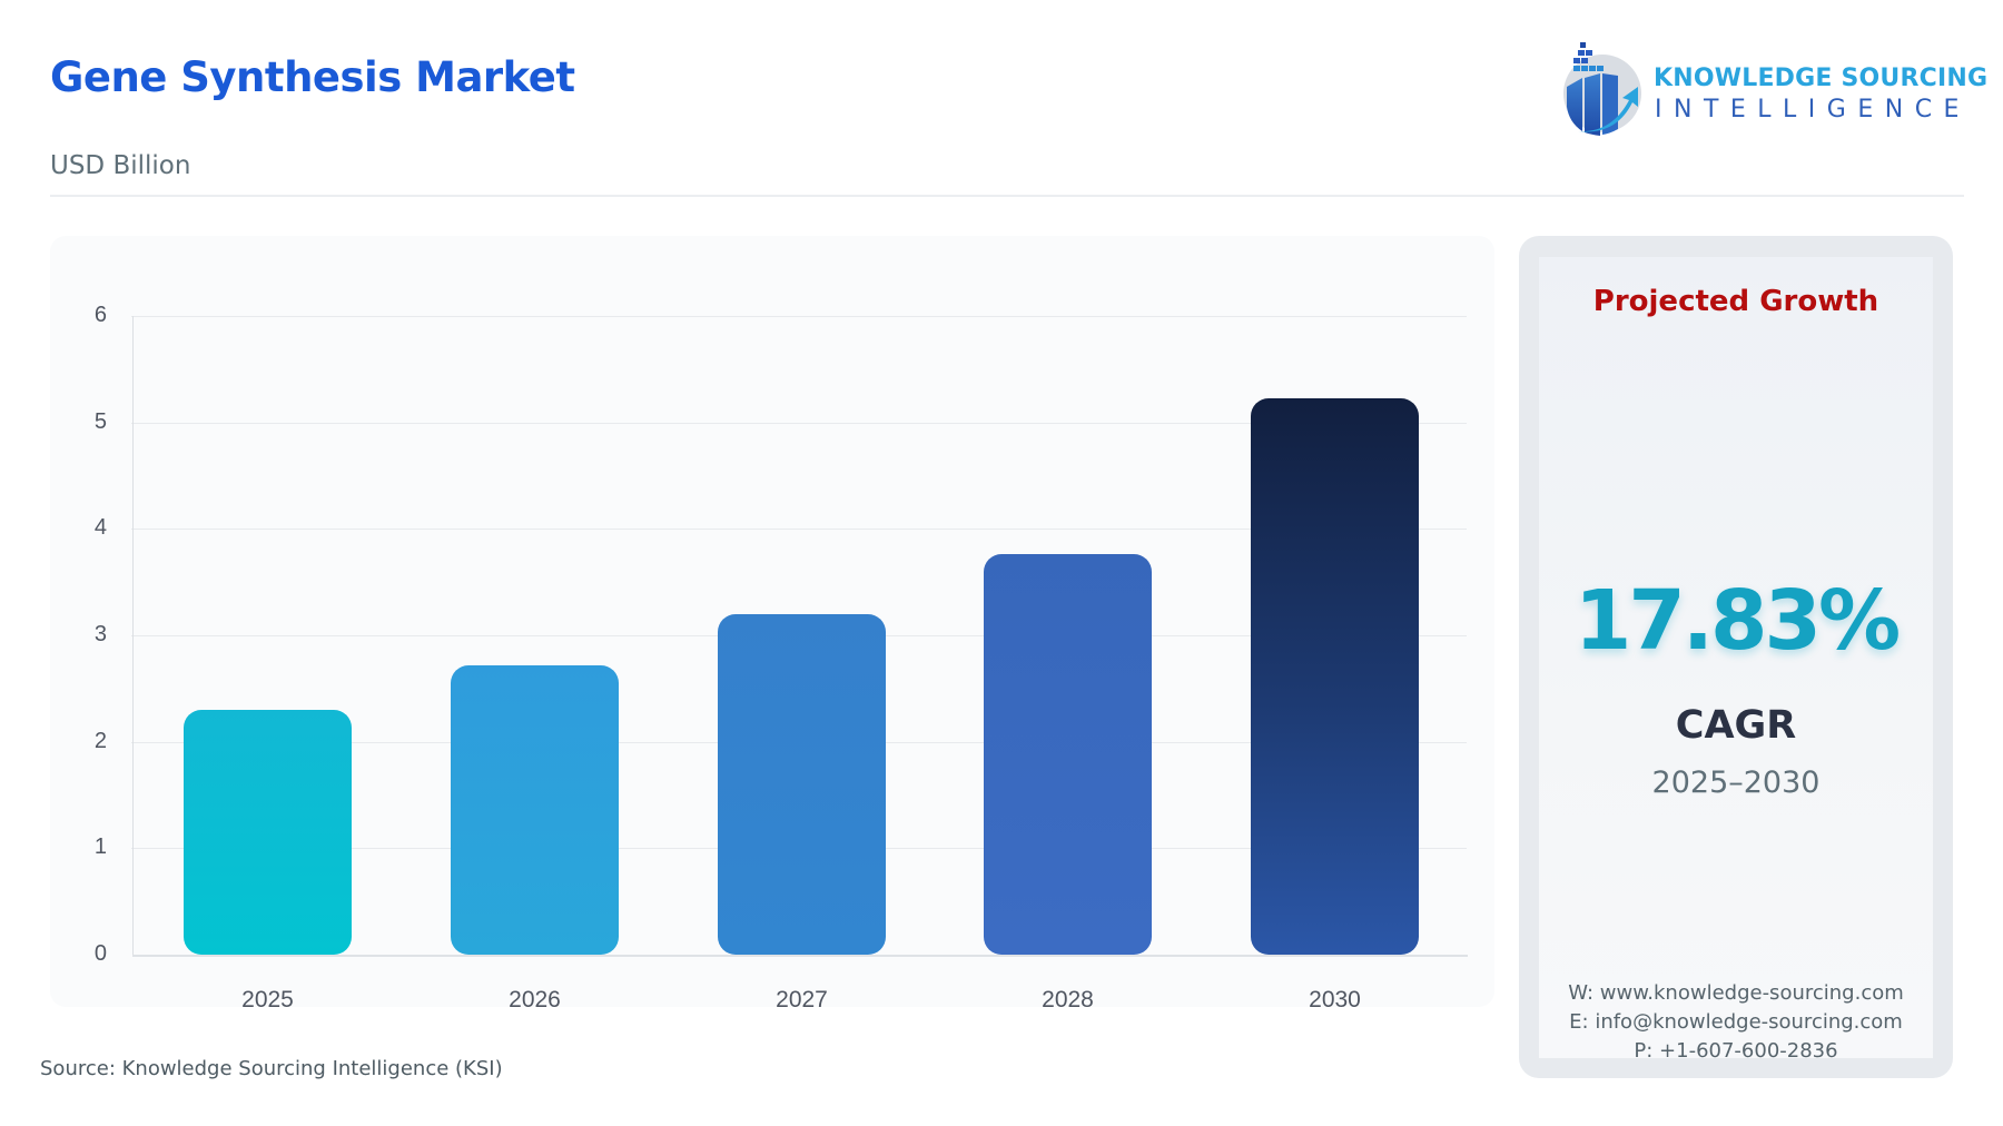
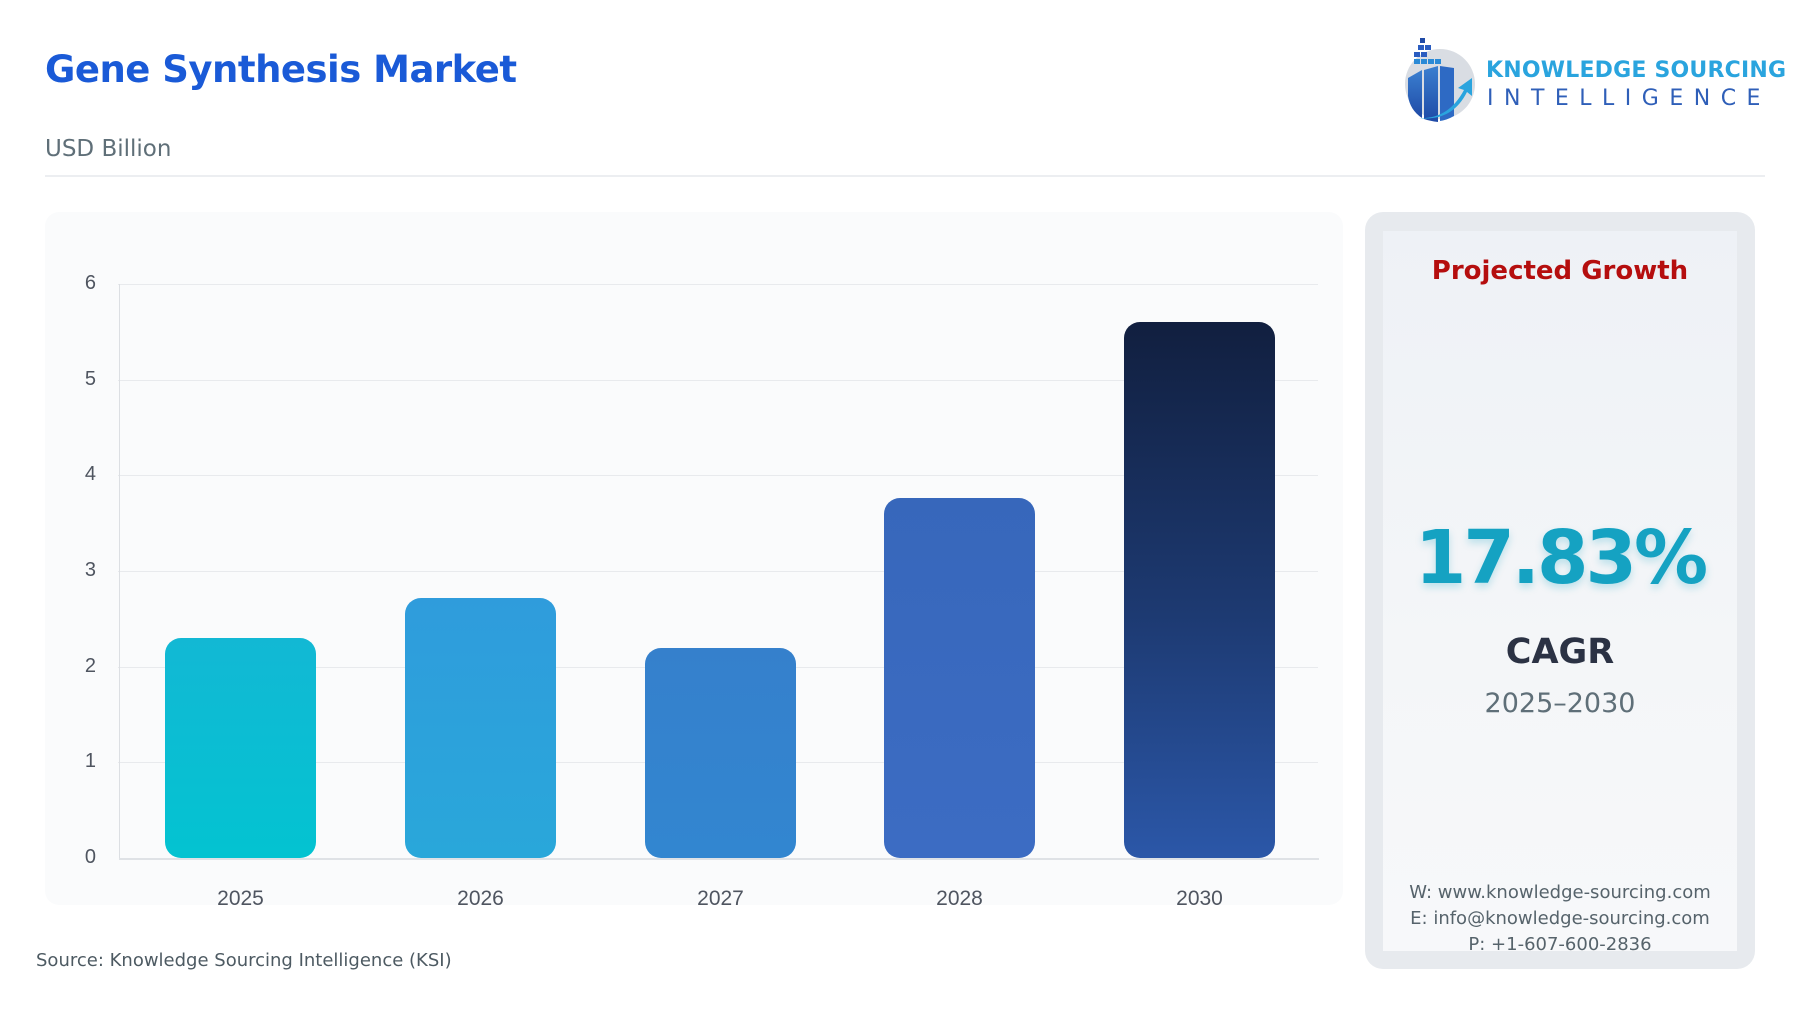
2027: 3.2 -> 2.2
2030: 5.2 -> 5.6
